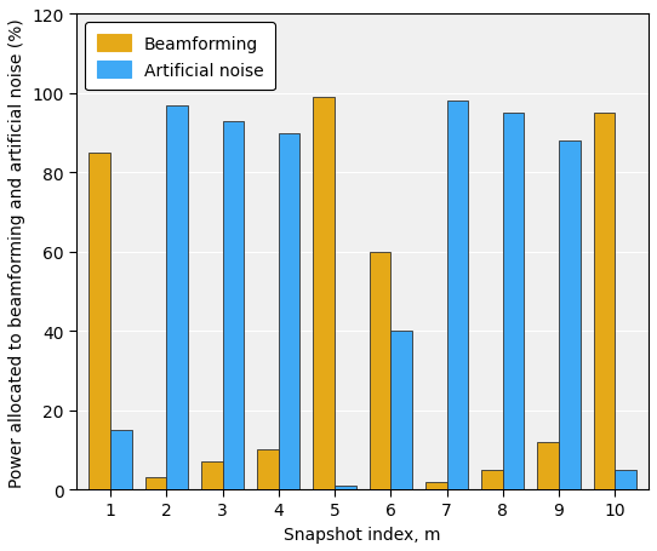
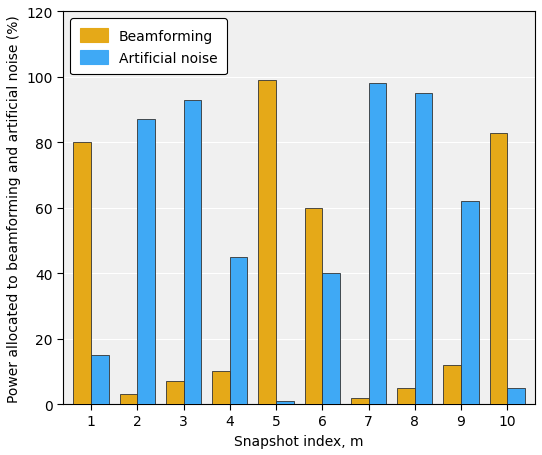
Beamforming/1: 85 -> 80
Artificial noise/2: 97 -> 87
Artificial noise/4: 90 -> 45
Artificial noise/9: 88 -> 62
Beamforming/10: 95 -> 83
